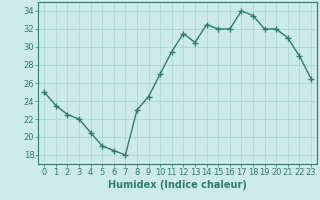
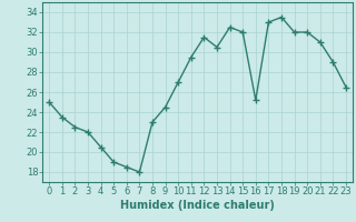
16: 32.0 -> 25.2
17: 34.0 -> 33.0
